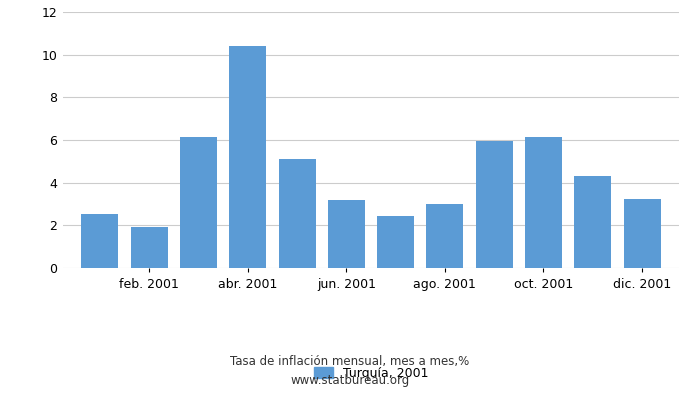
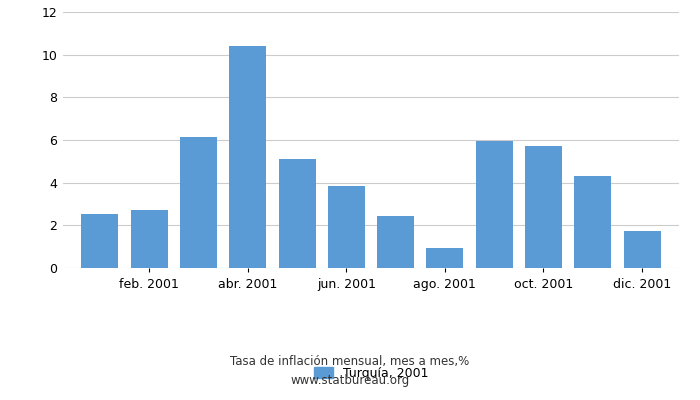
feb. 2001: 1.90 -> 2.70
jun. 2001: 3.20 -> 3.85
ago. 2001: 3.00 -> 0.95
oct. 2001: 6.15 -> 5.70
dic. 2001: 3.25 -> 1.75
